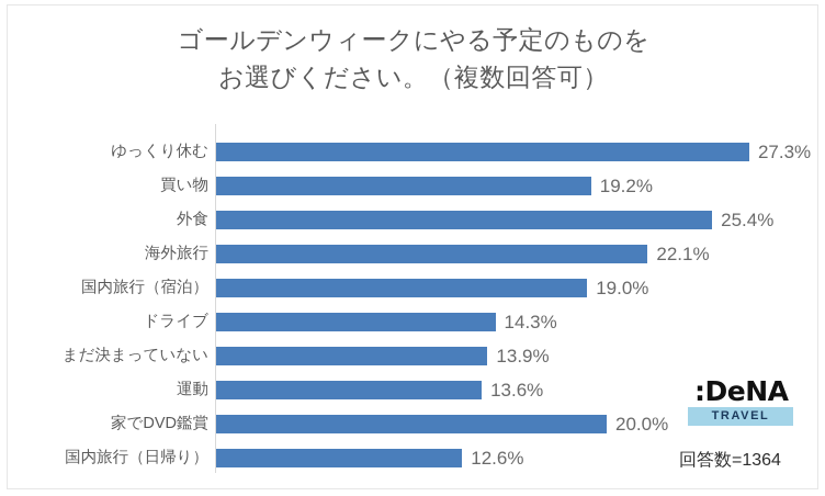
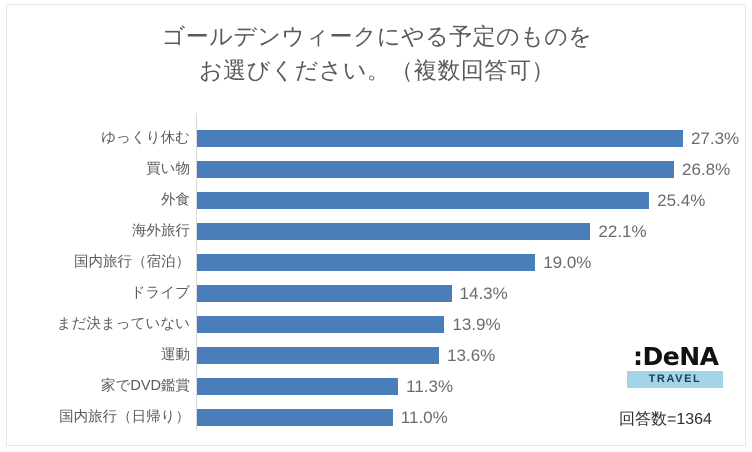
買い物: 19.2% -> 26.8%
家でDVD鑑賞: 20.0% -> 11.3%
国内旅行（日帰り）: 12.6% -> 11.0%
